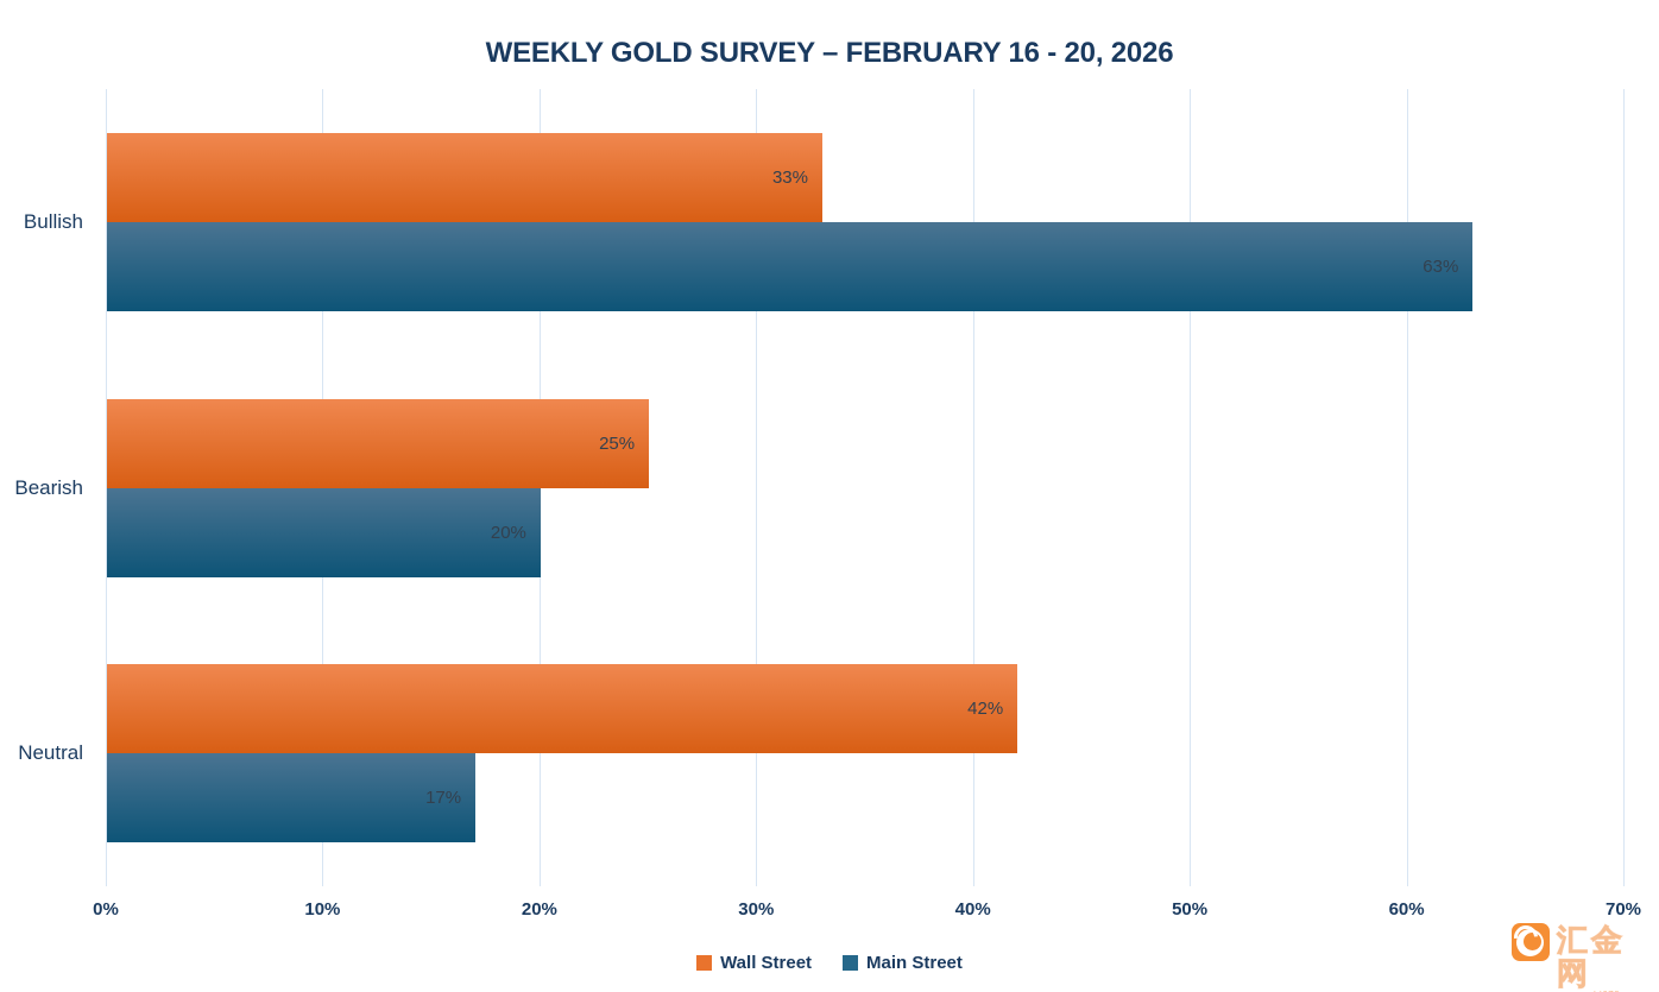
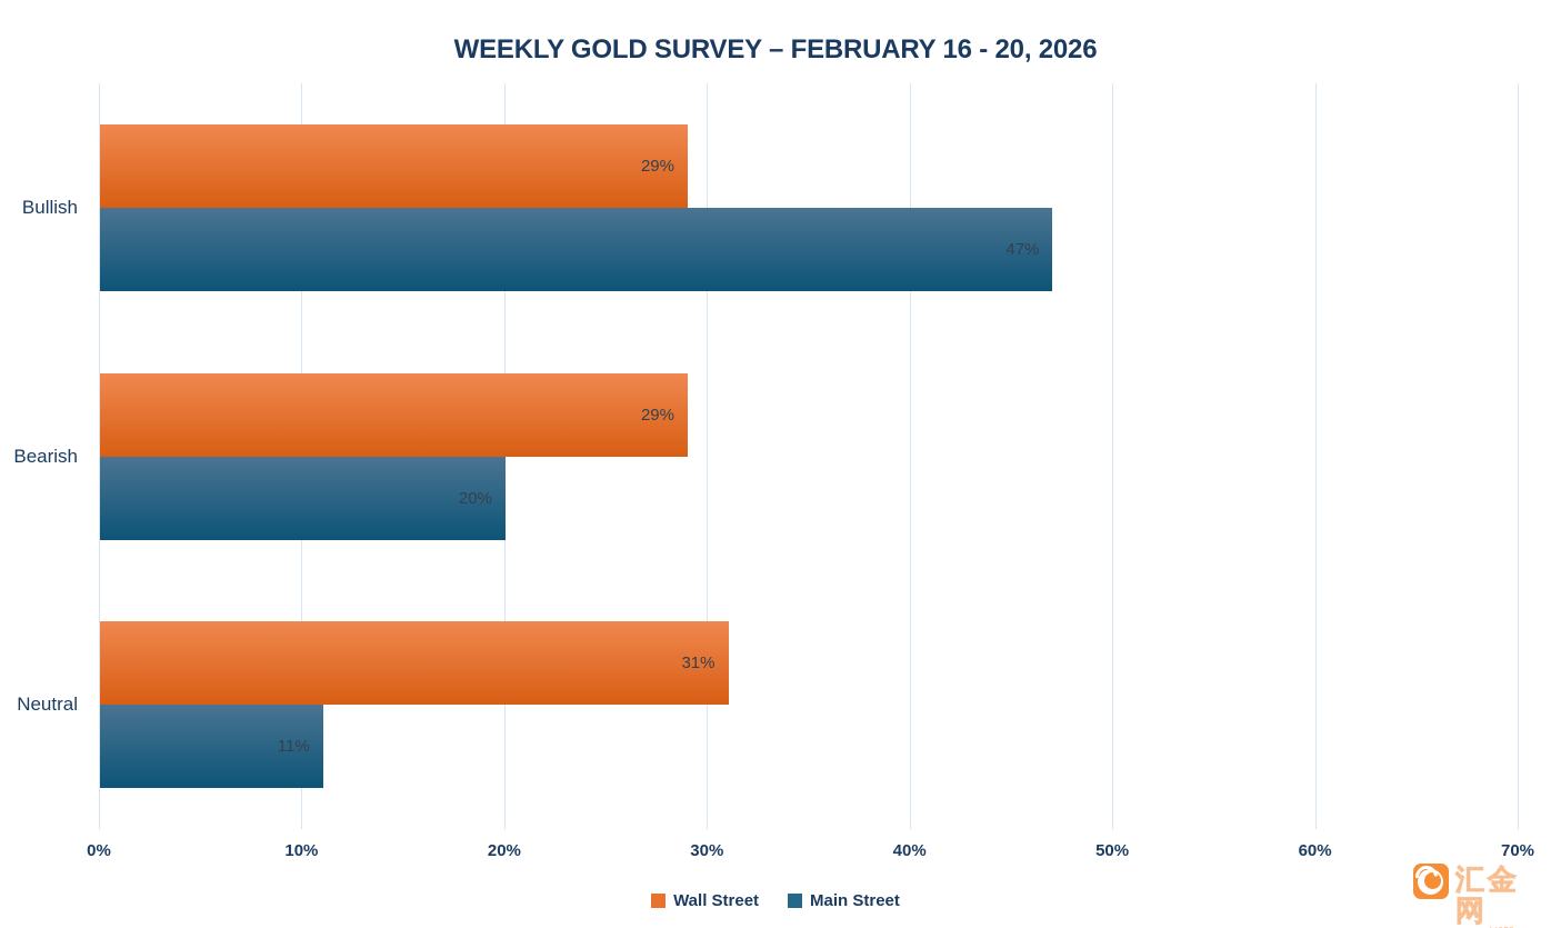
Wall Street/Bullish: 33% -> 29%
Main Street/Bullish: 63% -> 47%
Wall Street/Bearish: 25% -> 29%
Wall Street/Neutral: 42% -> 31%
Main Street/Neutral: 17% -> 11%
